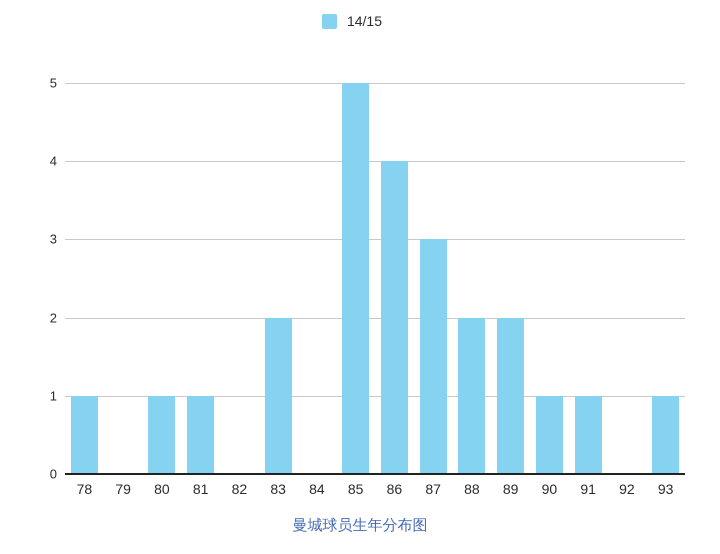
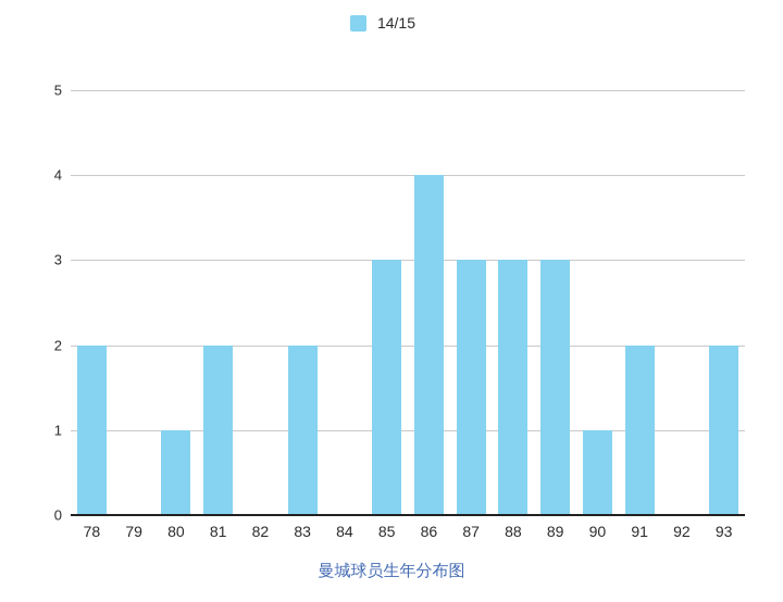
78: 1 -> 2
81: 1 -> 2
85: 5 -> 3
88: 2 -> 3
89: 2 -> 3
91: 1 -> 2
93: 1 -> 2
